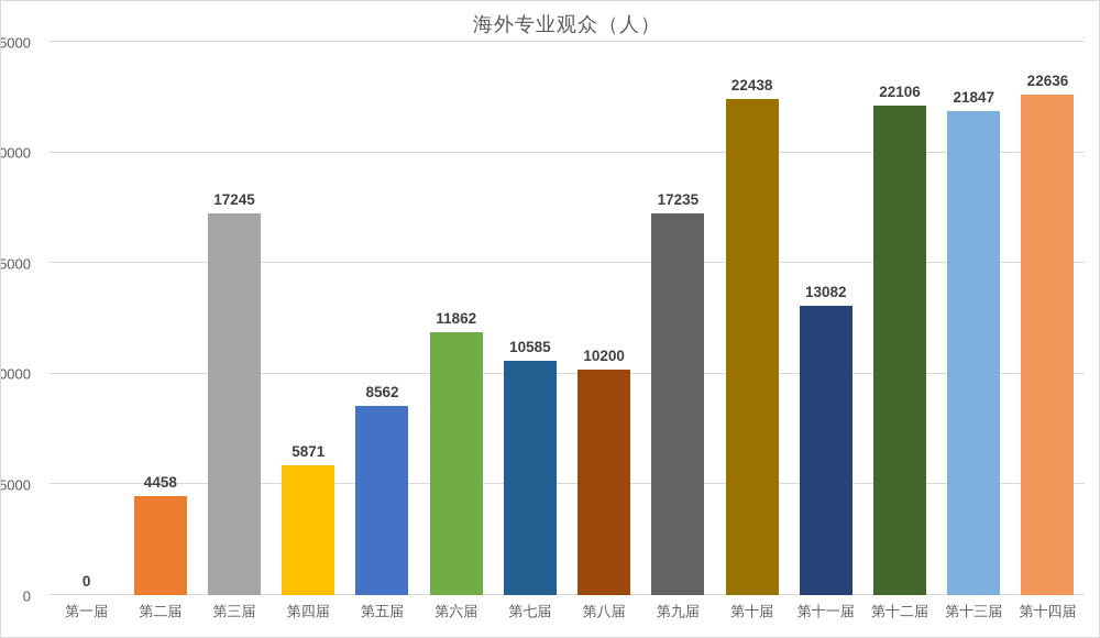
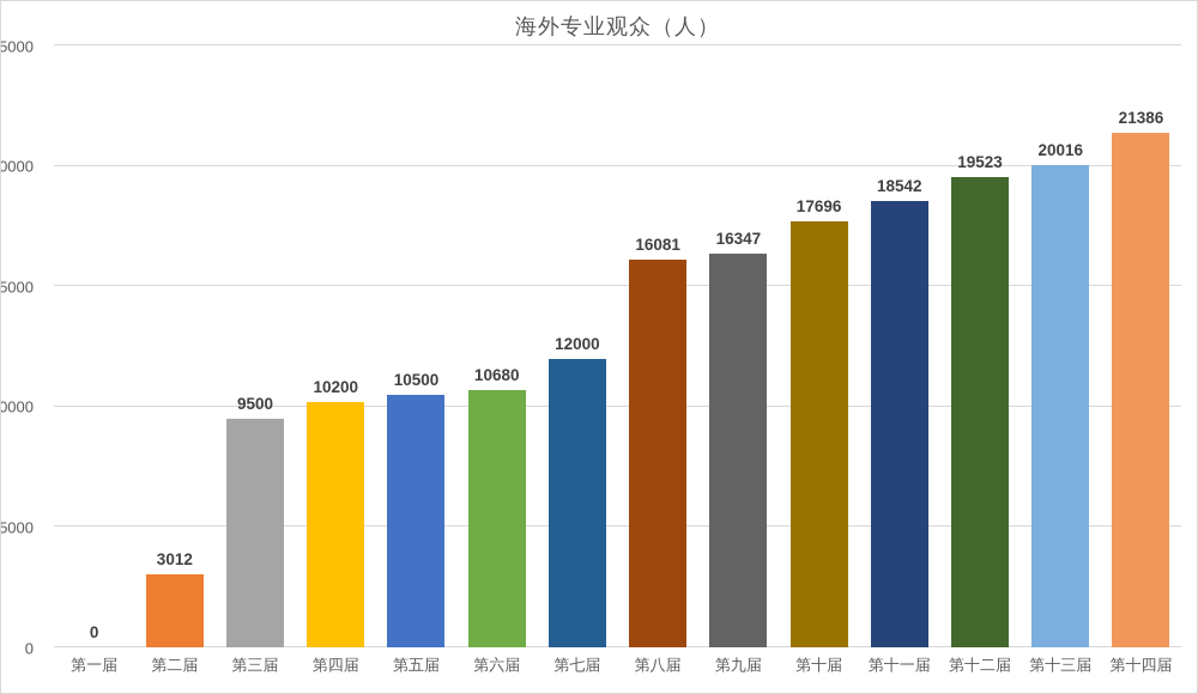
第二届: 4458 -> 3012
第三届: 17245 -> 9500
第四届: 5871 -> 10200
第五届: 8562 -> 10500
第六届: 11862 -> 10680
第七届: 10585 -> 12000
第八届: 10200 -> 16081
第九届: 17235 -> 16347
第十届: 22438 -> 17696
第十一届: 13082 -> 18542
第十二届: 22106 -> 19523
第十三届: 21847 -> 20016
第十四届: 22636 -> 21386
